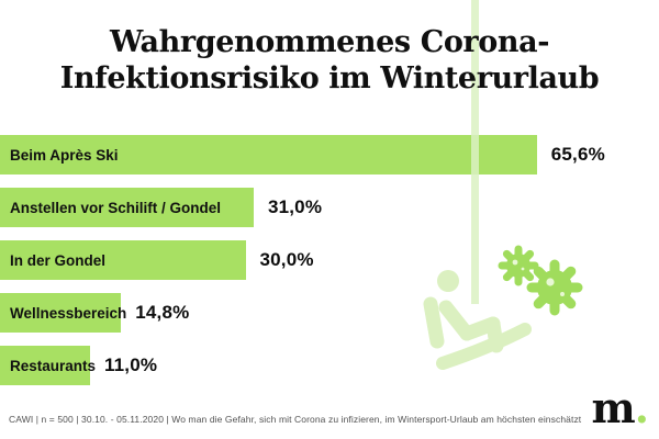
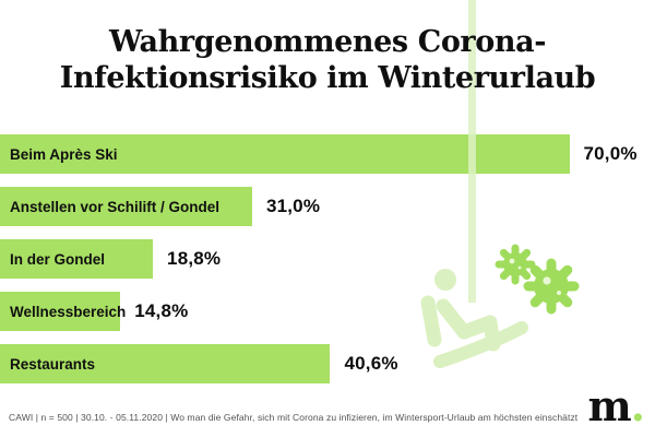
Beim Après Ski: 65,6% -> 70,0%
In der Gondel: 30,0% -> 18,8%
Restaurants: 11,0% -> 40,6%
